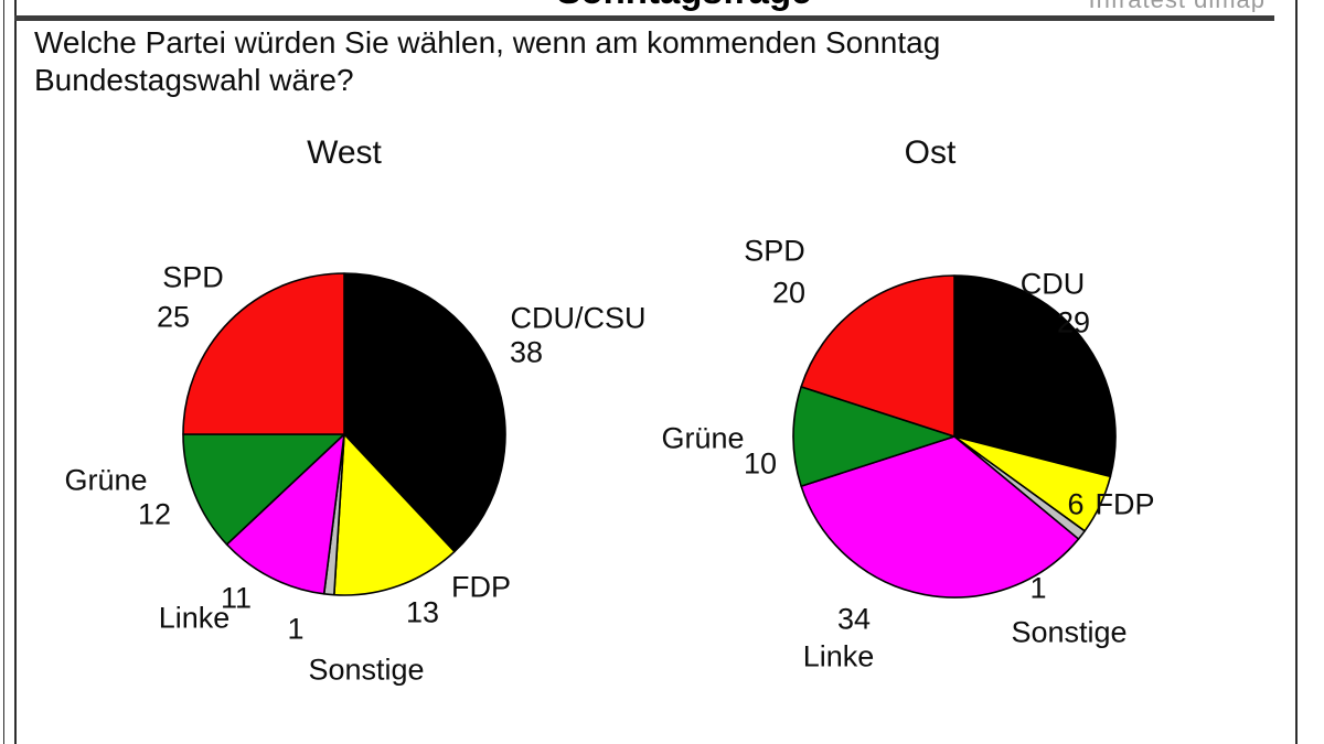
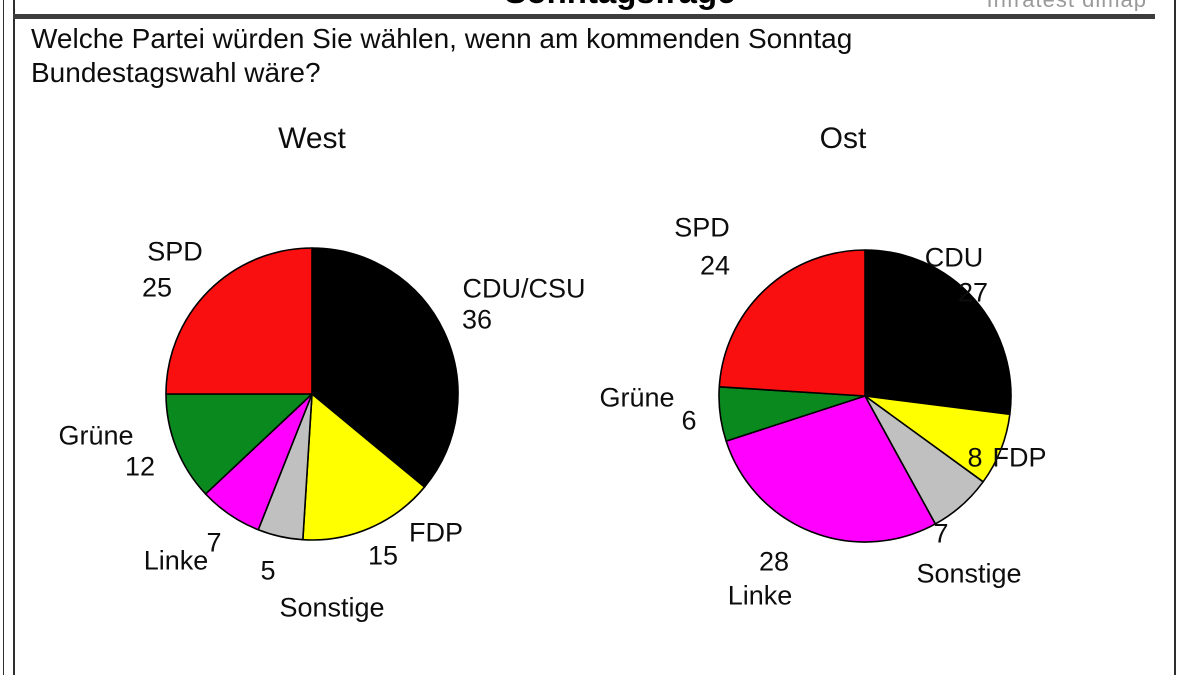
West/CDU/CSU: 38 -> 36
West/FDP: 13 -> 15
West/Sonstige: 1 -> 5
West/Linke: 11 -> 7
Ost/CDU: 29 -> 27
Ost/FDP: 6 -> 8
Ost/Sonstige: 1 -> 7
Ost/Linke: 34 -> 28
Ost/Grüne: 10 -> 6
Ost/SPD: 20 -> 24
